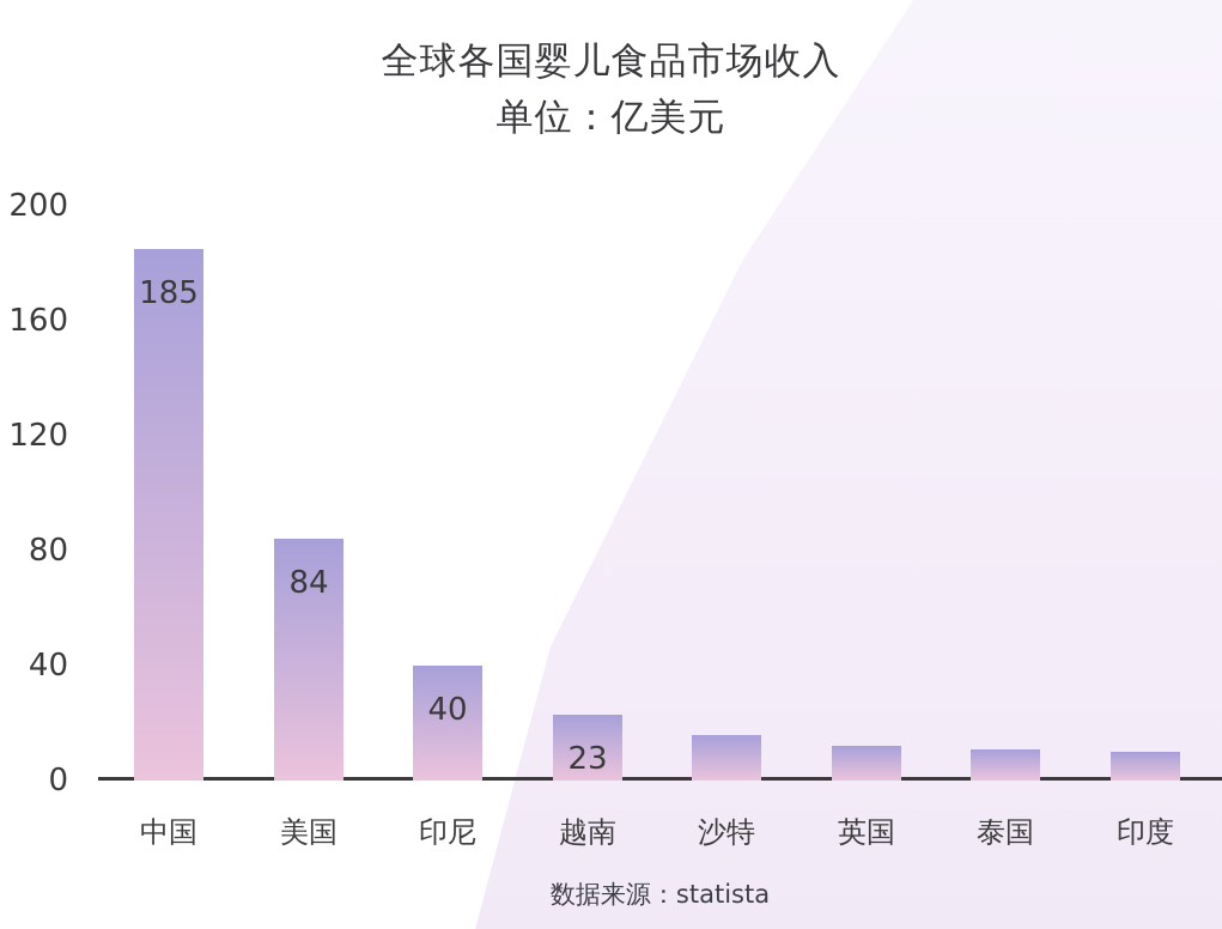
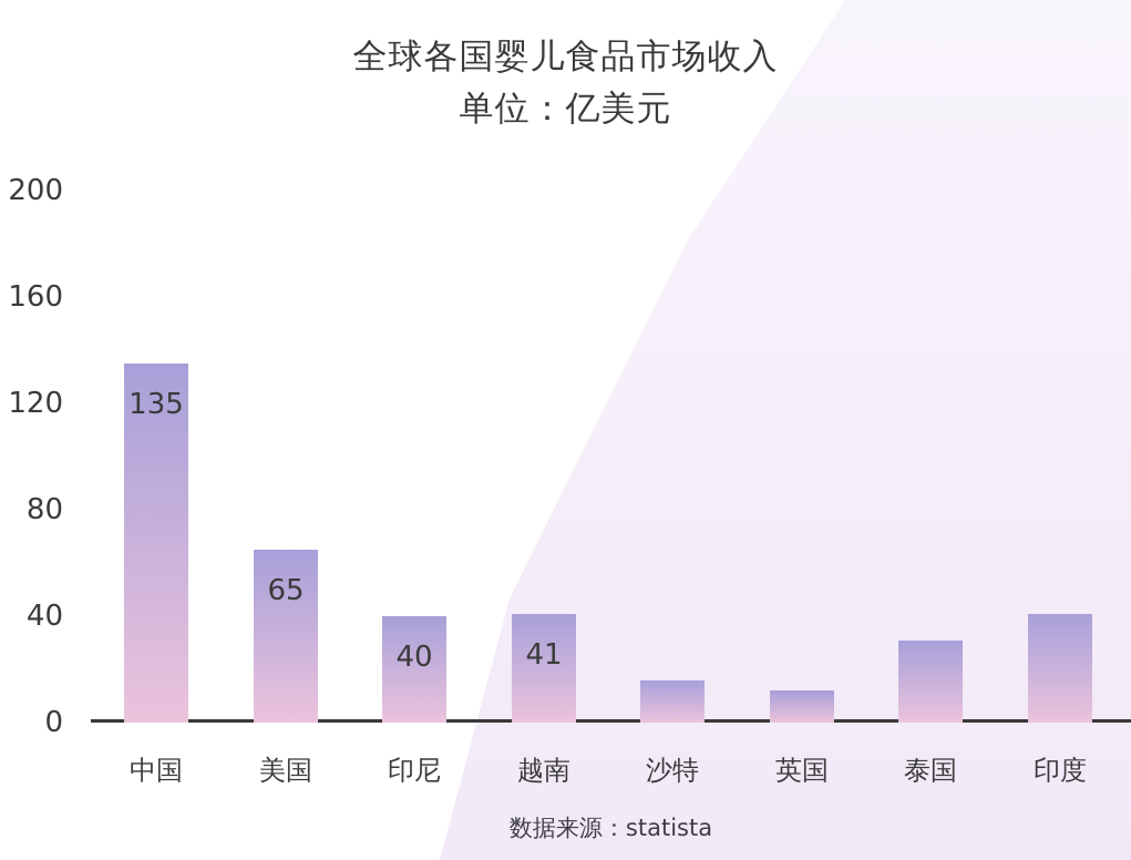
中国: 185 -> 135
美国: 84 -> 65
越南: 23 -> 41
泰国: 11 -> 31
印度: 10 -> 41
